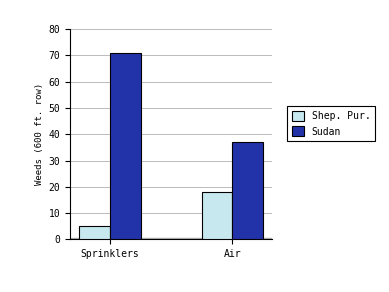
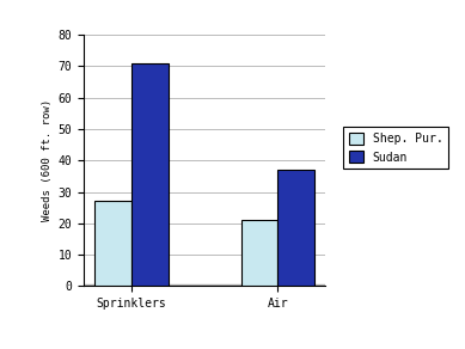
Shep. Pur./Sprinklers: 5 -> 27
Shep. Pur./Air: 18 -> 21
